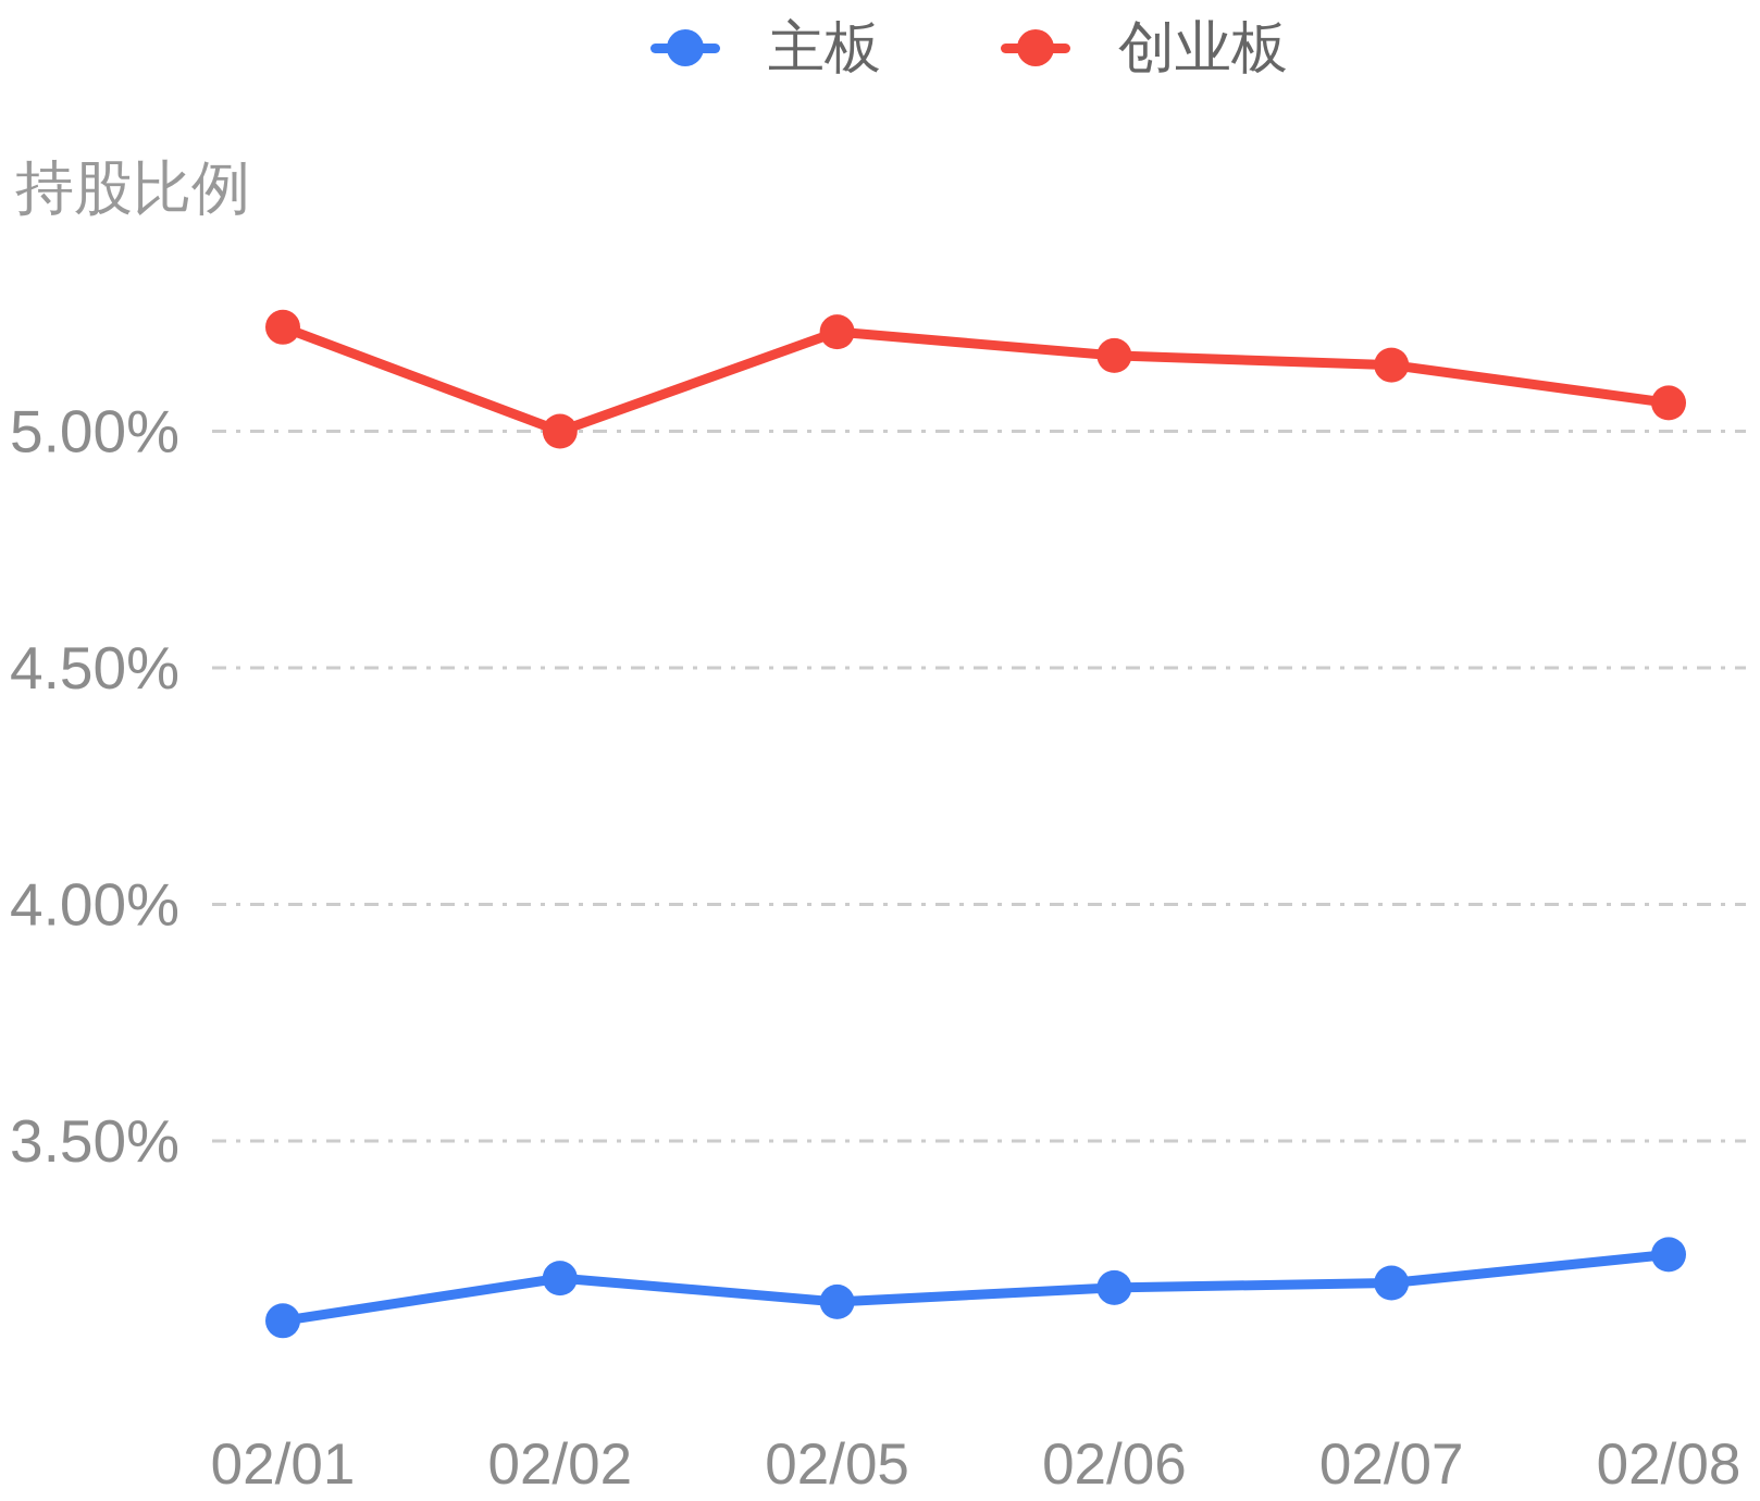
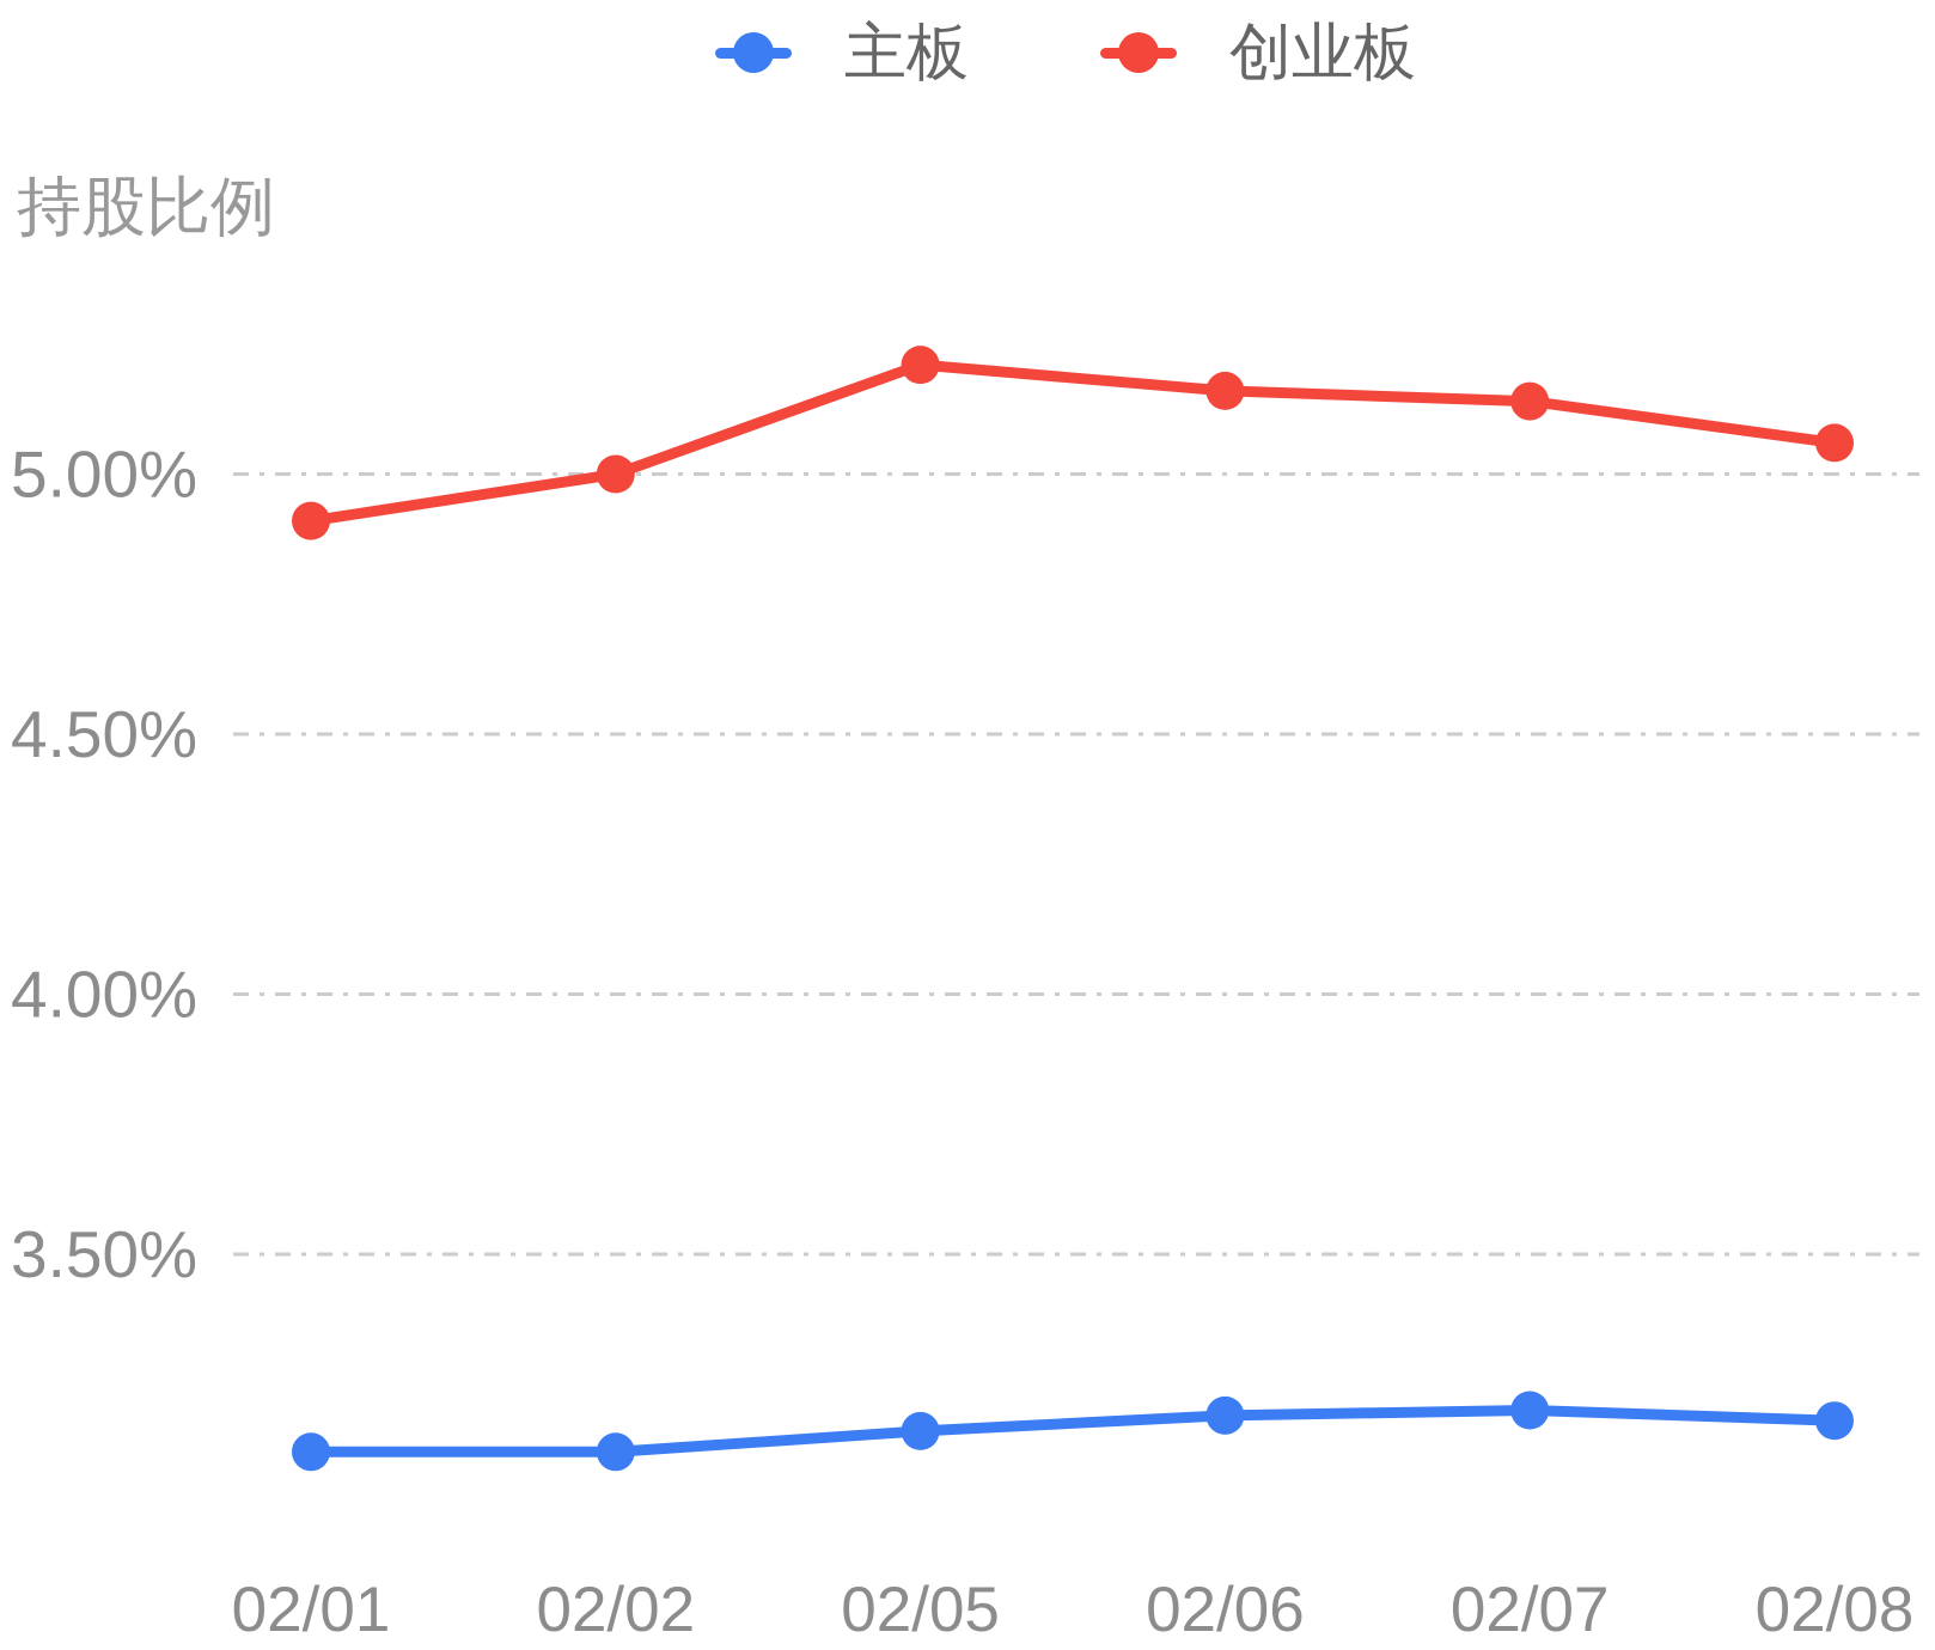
创业板/02/01: 5.22% -> 4.91%
主板/02/02: 3.21% -> 3.12%
主板/02/08: 3.26% -> 3.18%
